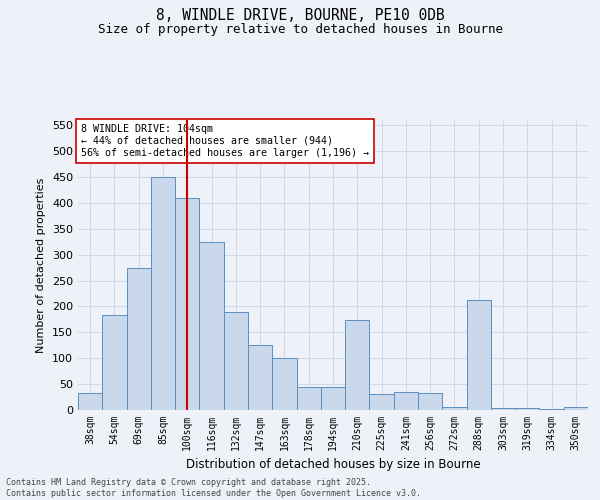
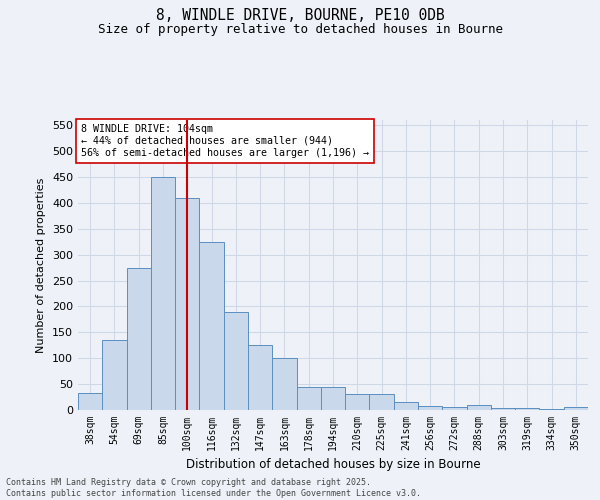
54sqm: 184 -> 135
210sqm: 174 -> 30
241sqm: 34 -> 16
256sqm: 32 -> 7
288sqm: 212 -> 9
